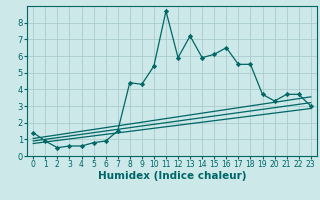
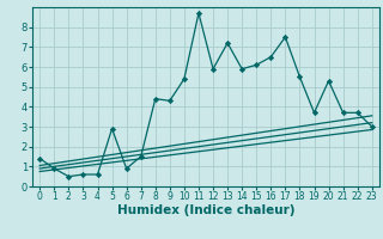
5: 0.8 -> 2.9
17: 5.5 -> 7.5
20: 3.3 -> 5.3
